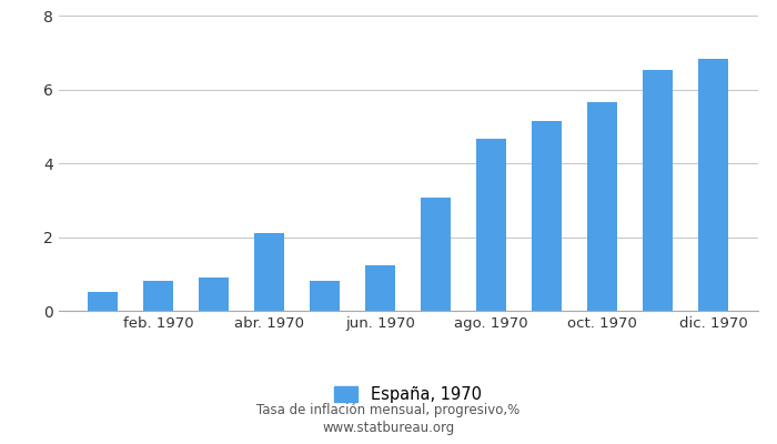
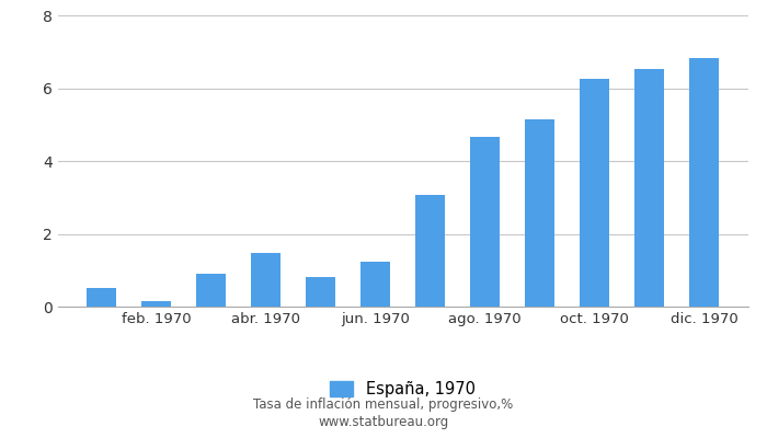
feb. 1970: 0.80 -> 0.14
abr. 1970: 2.10 -> 1.48
oct. 1970: 5.65 -> 6.25
